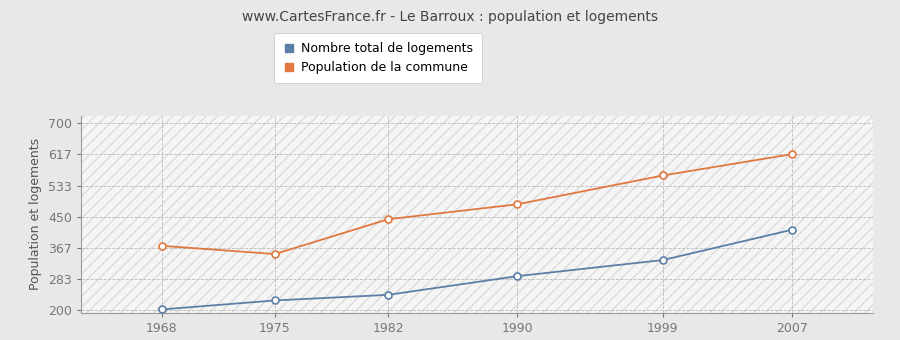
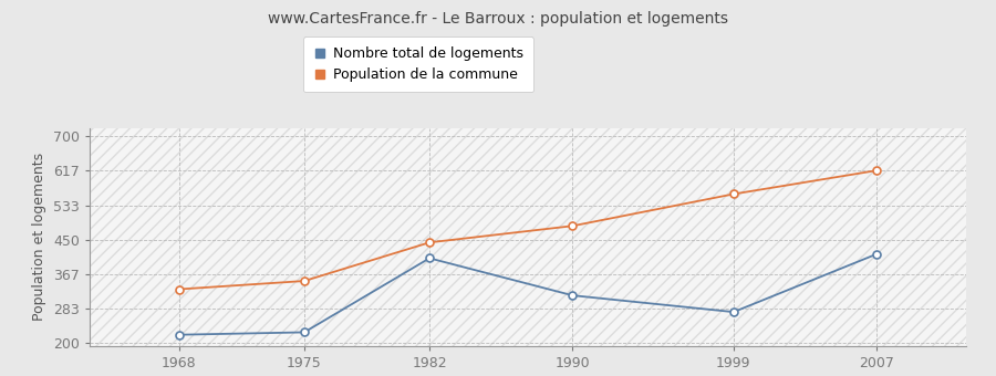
Nombre total de logements/1968: 202 -> 220
Population de la commune/1968: 372 -> 330
Nombre total de logements/1982: 241 -> 405
Nombre total de logements/1990: 291 -> 315
Nombre total de logements/1999: 334 -> 275
